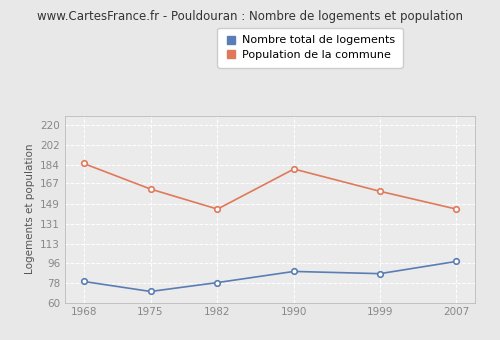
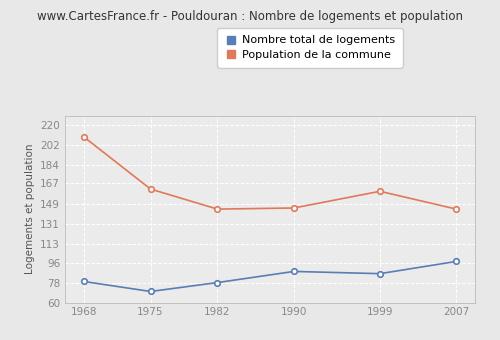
Population de la commune/1968: 185 -> 209
Population de la commune/1990: 180 -> 145
